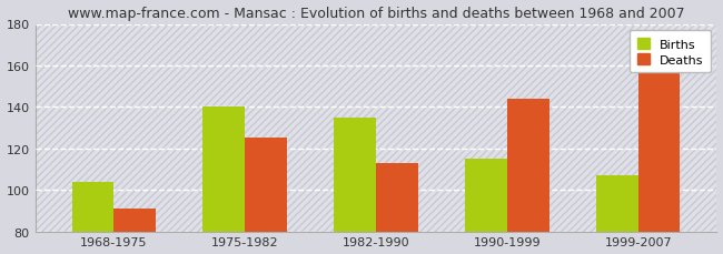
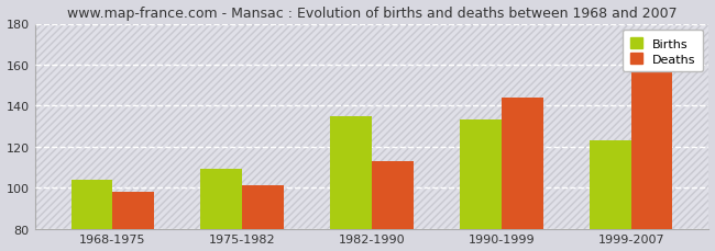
Deaths/1968-1975: 91 -> 98
Births/1975-1982: 140 -> 109
Deaths/1975-1982: 125 -> 101
Births/1990-1999: 115 -> 133
Births/1999-2007: 107 -> 123
